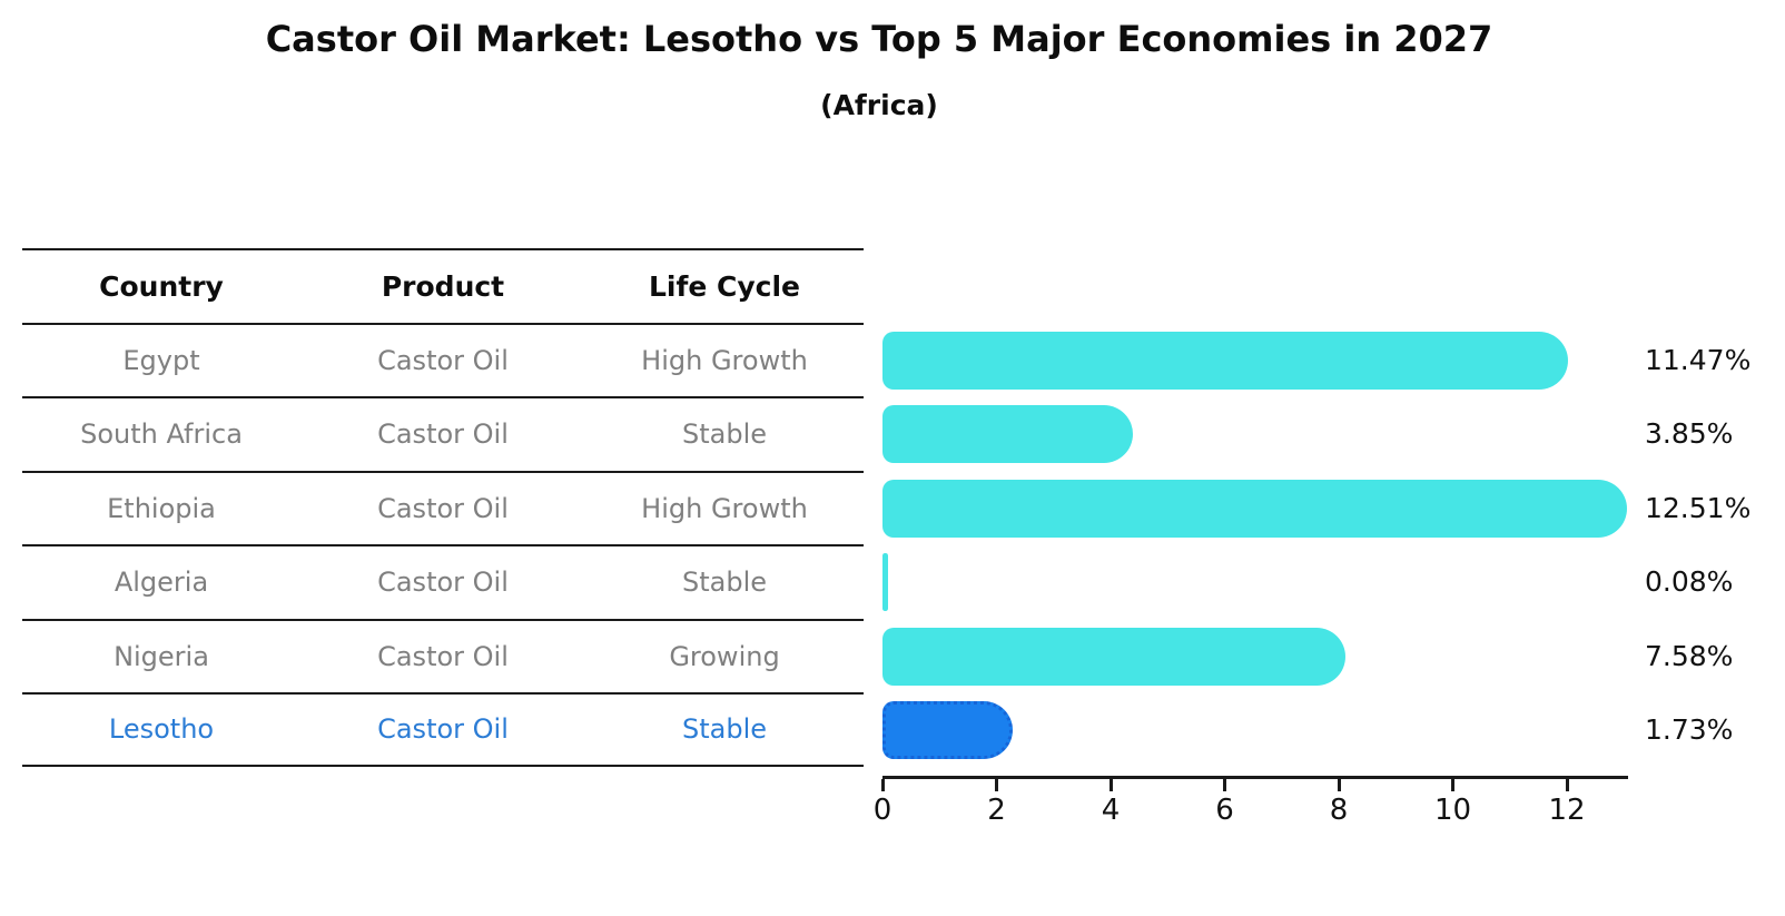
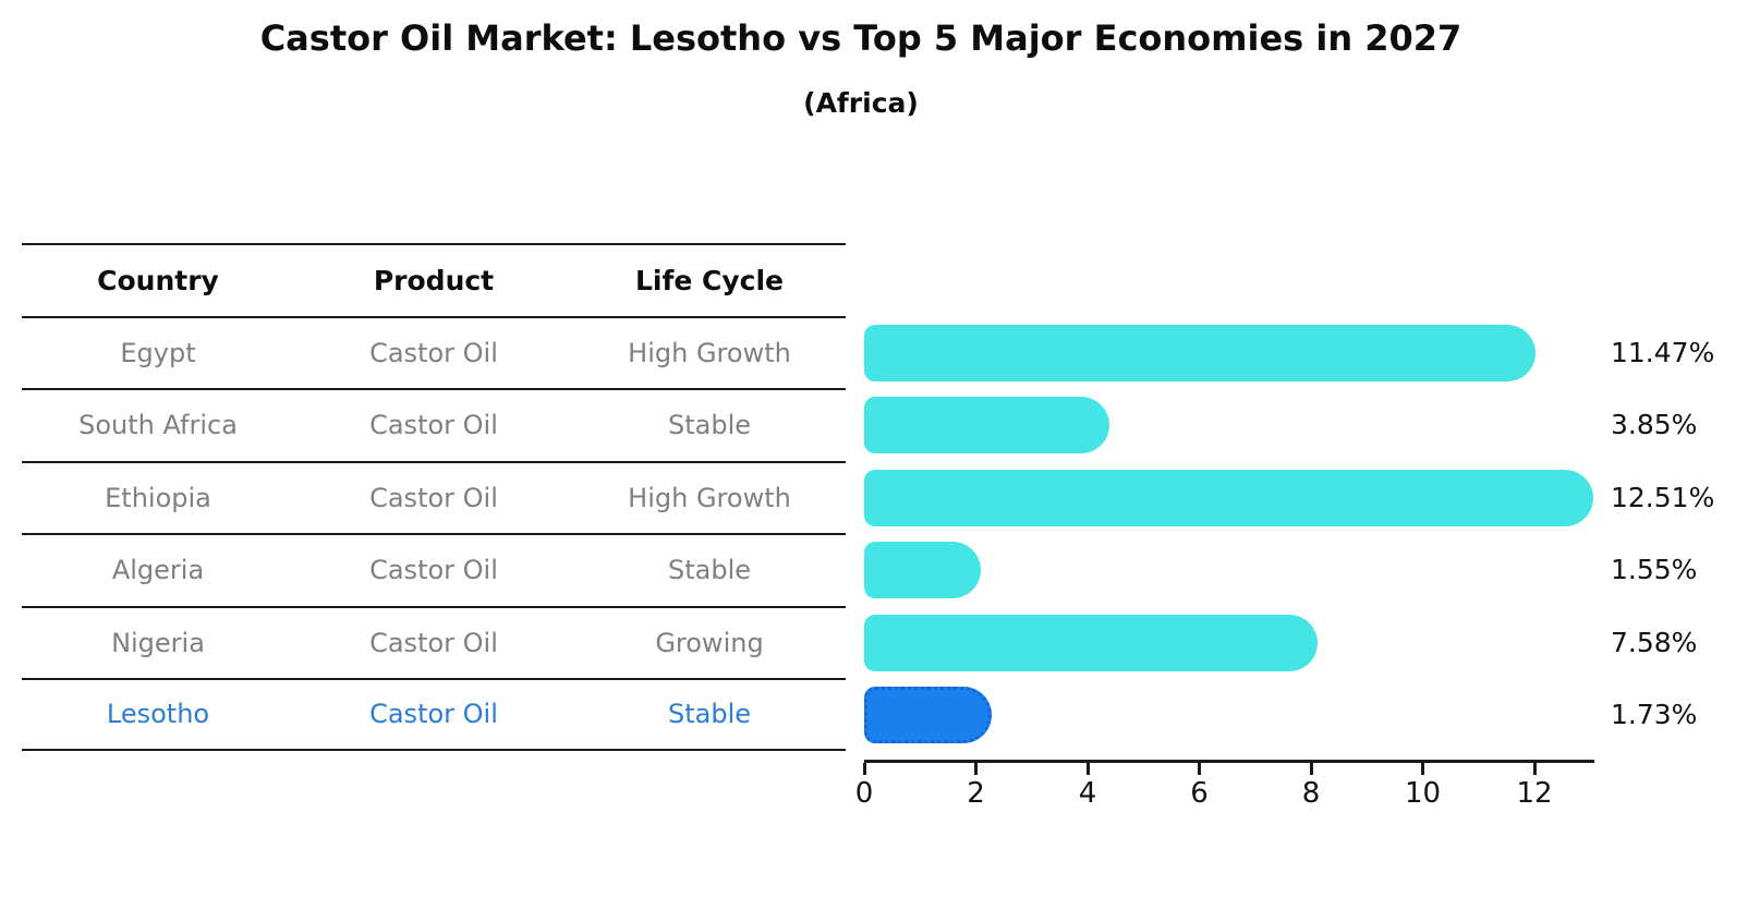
Algeria: 0.08% -> 1.55%
